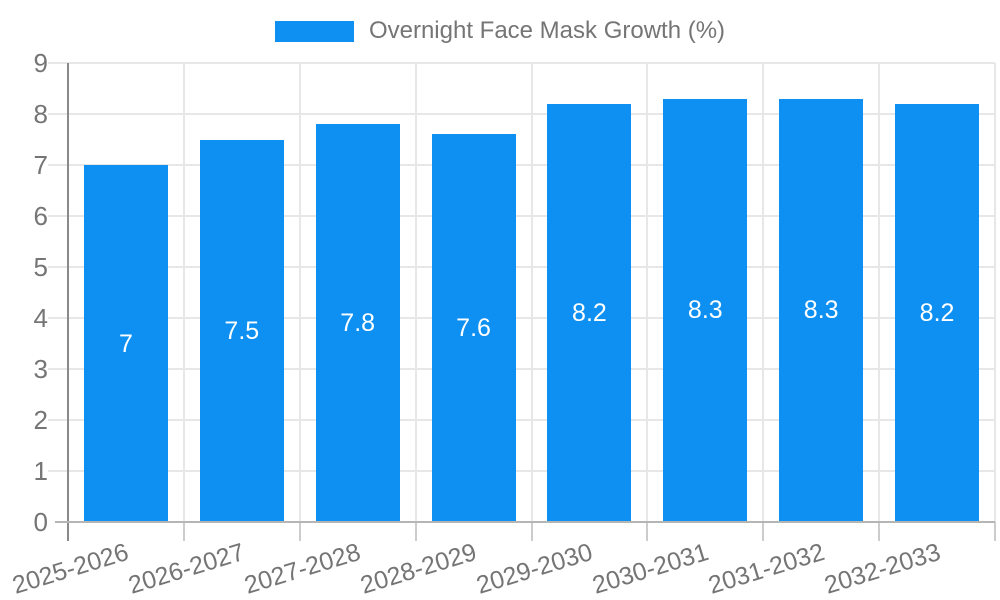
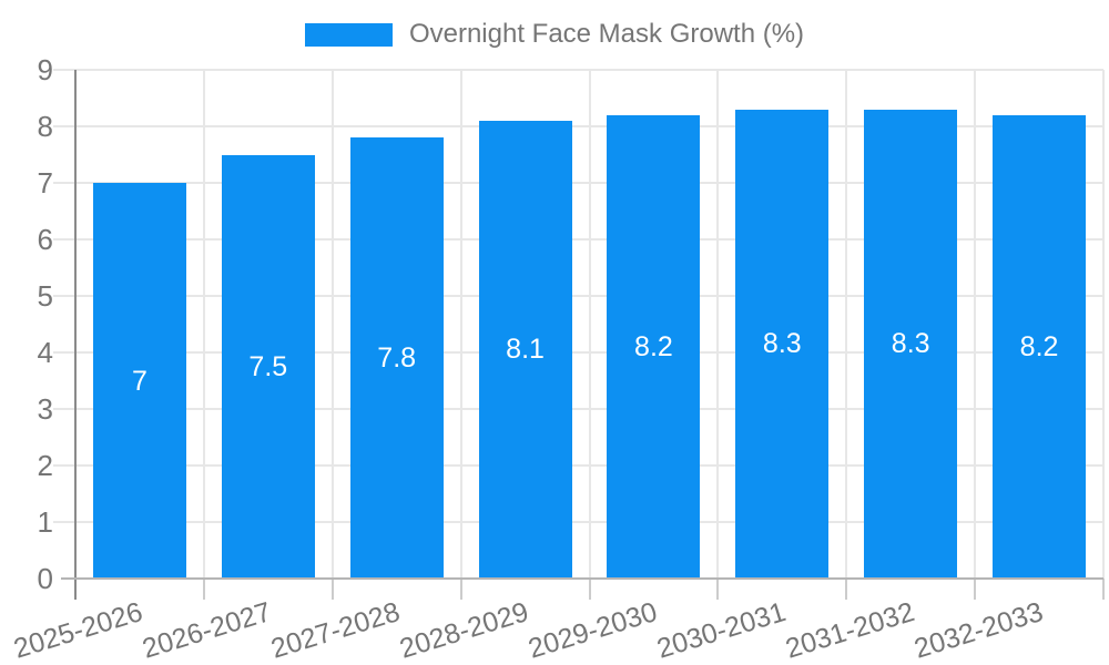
2028-2029: 7.6 -> 8.1
